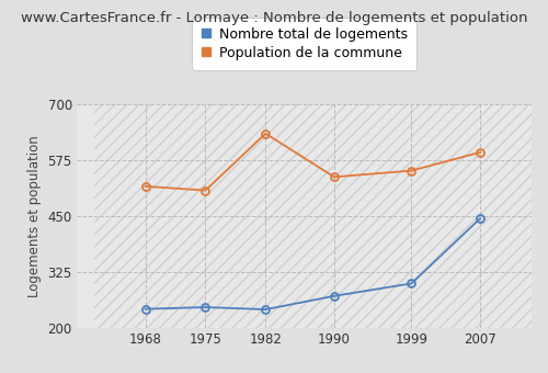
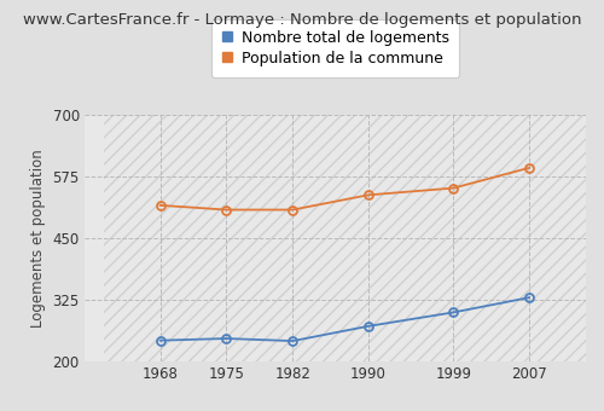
Population de la commune/1982: 635 -> 508
Nombre total de logements/2007: 445 -> 330
